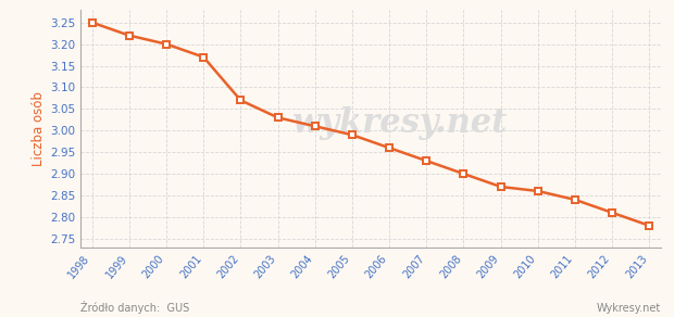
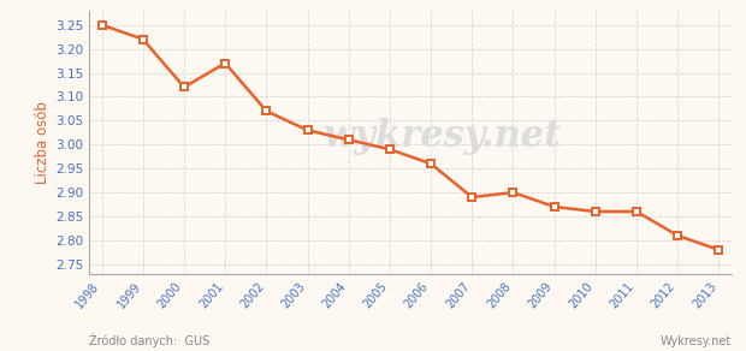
2000: 3.20 -> 3.12
2007: 2.93 -> 2.89
2011: 2.84 -> 2.86
